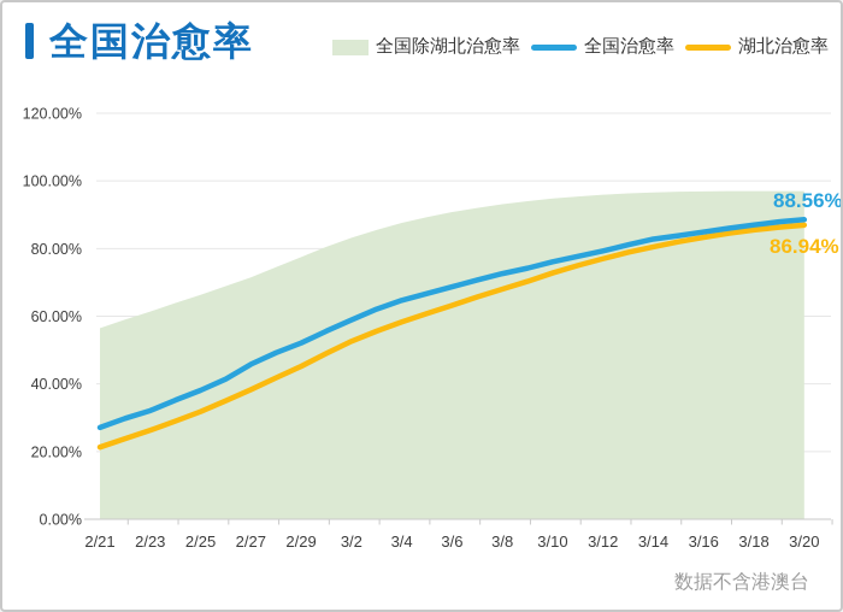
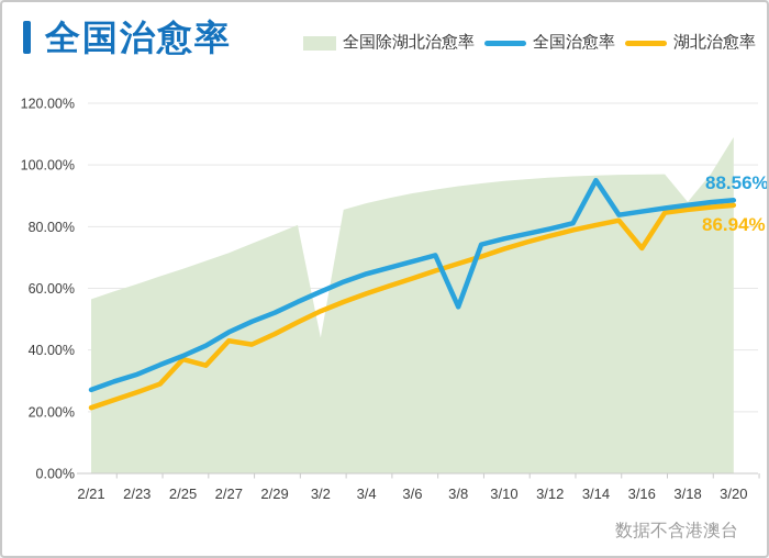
湖北治愈率/2/25: 32% -> 37%
湖北治愈率/2/27: 38% -> 43%
全国除湖北治愈率/3/2: 83% -> 44%
全国治愈率/3/8: 73% -> 54%
全国治愈率/3/14: 83% -> 95%
湖北治愈率/3/16: 83% -> 73%
全国除湖北治愈率/3/18: 97% -> 88%
全国除湖北治愈率/3/20: 97% -> 109%
